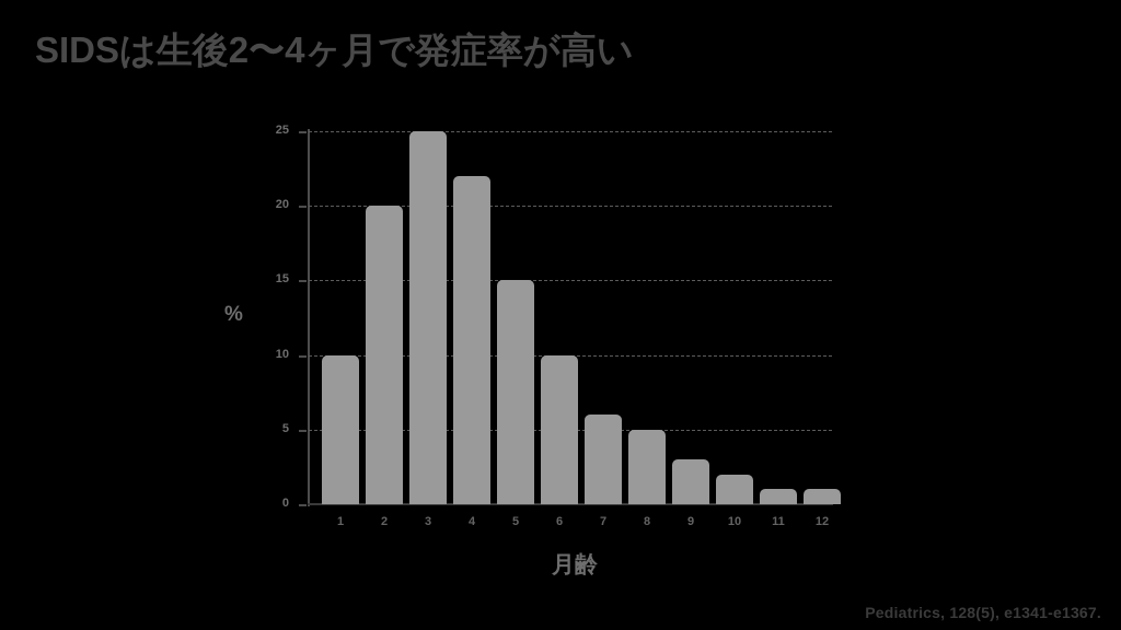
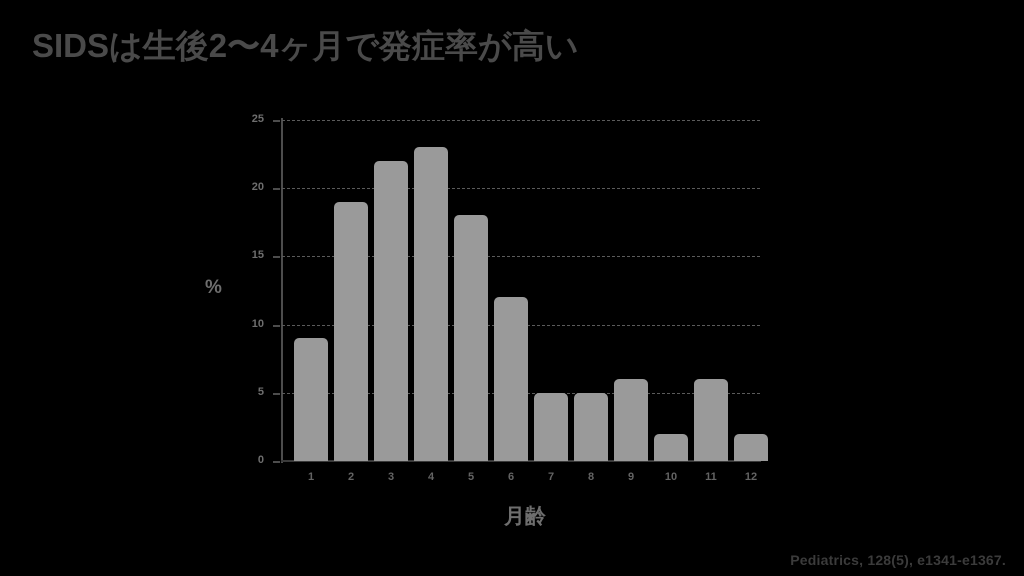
1: 10 -> 9
2: 20 -> 19
3: 25 -> 22
4: 22 -> 23
5: 15 -> 18
6: 10 -> 12
7: 6 -> 5
9: 3 -> 6
11: 1 -> 6
12: 1 -> 2
